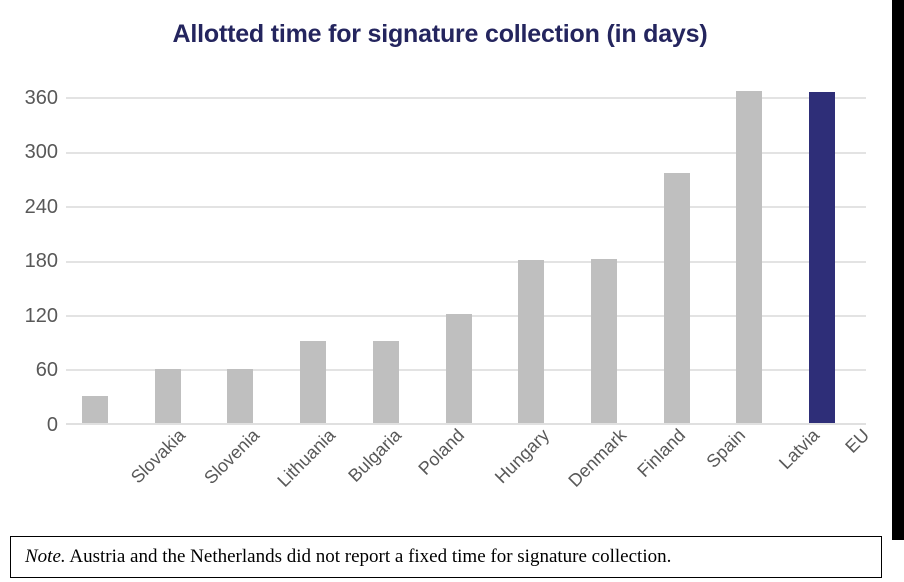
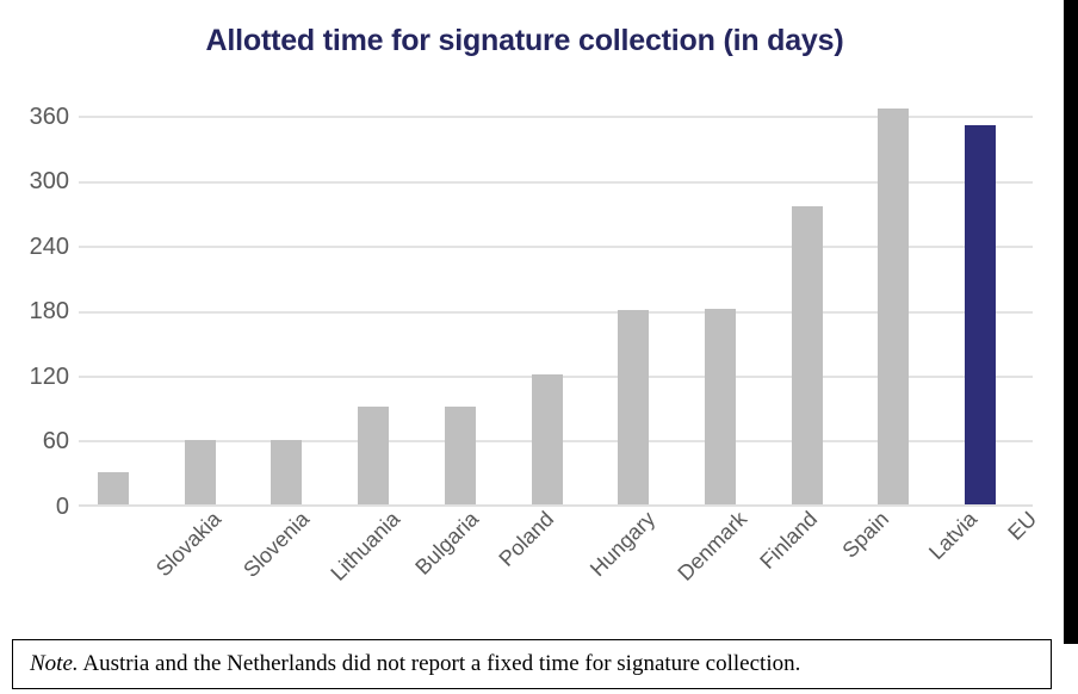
EU: 360 -> 350
